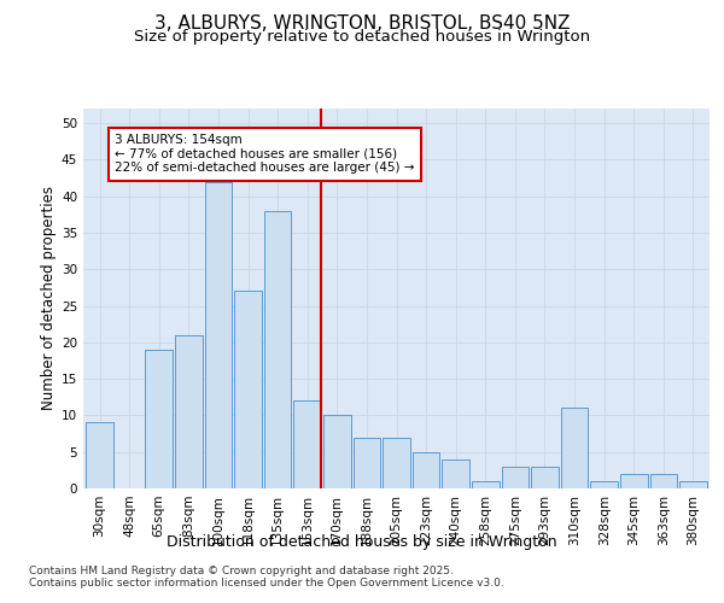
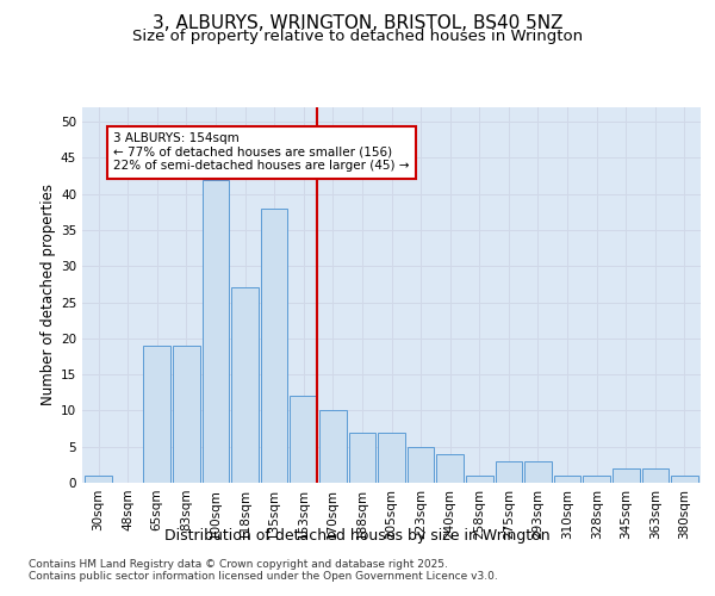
30sqm: 9 -> 1
83sqm: 21 -> 19
310sqm: 11 -> 1
